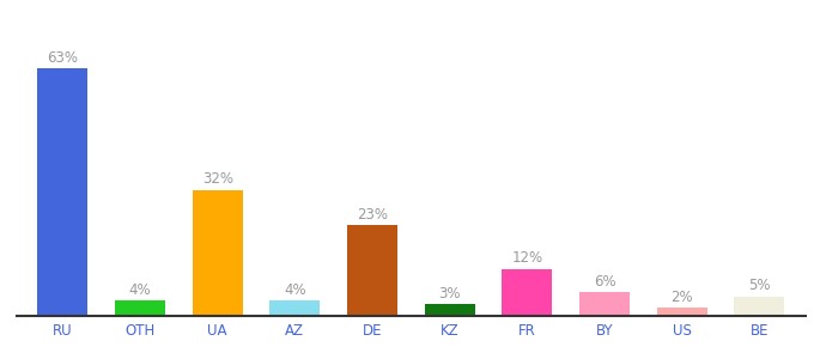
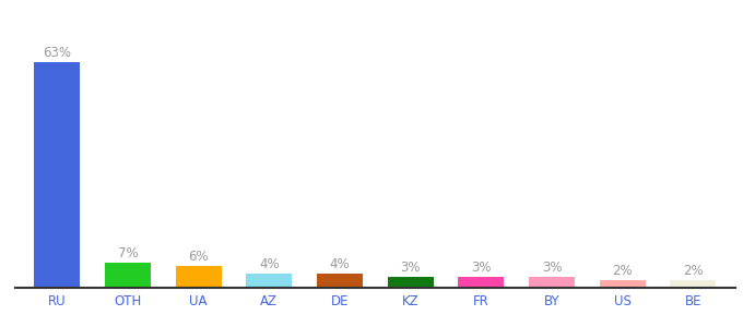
OTH: 4% -> 7%
UA: 32% -> 6%
DE: 23% -> 4%
FR: 12% -> 3%
BY: 6% -> 3%
BE: 5% -> 2%
